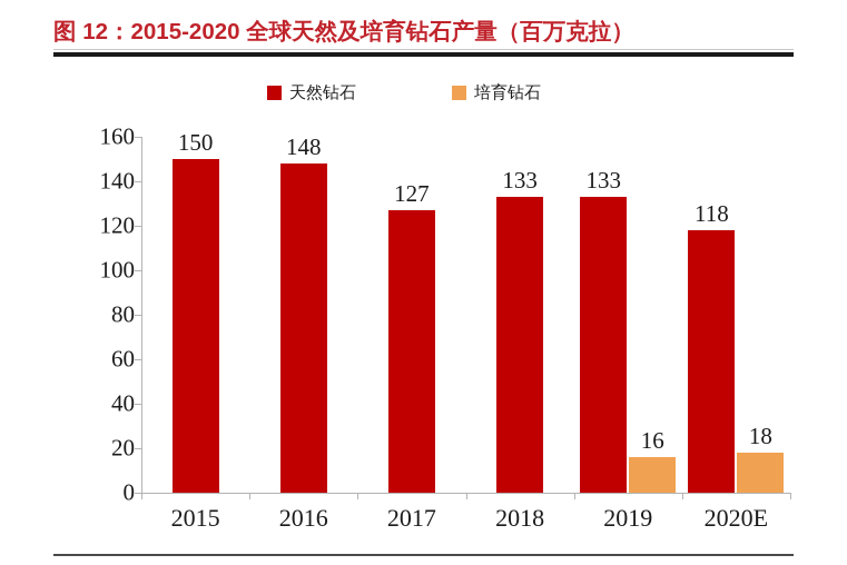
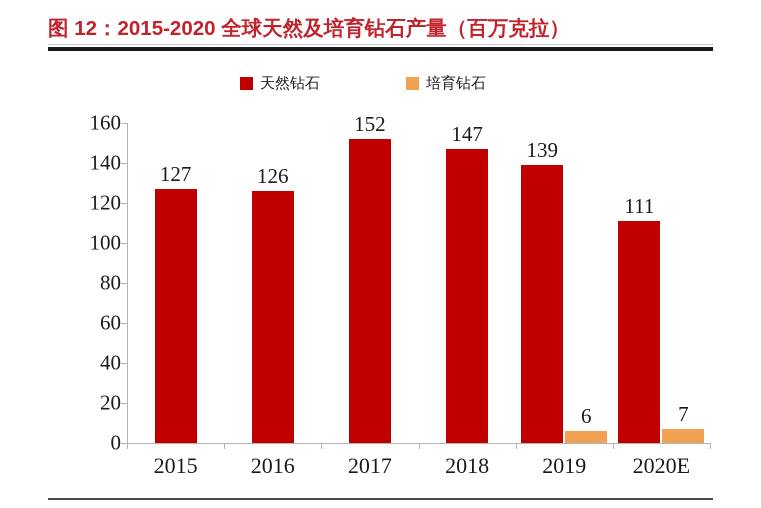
天然钻石/2015: 150 -> 127
天然钻石/2016: 148 -> 126
天然钻石/2017: 127 -> 152
天然钻石/2018: 133 -> 147
天然钻石/2019: 133 -> 139
培育钻石/2019: 16 -> 6
天然钻石/2020E: 118 -> 111
培育钻石/2020E: 18 -> 7
